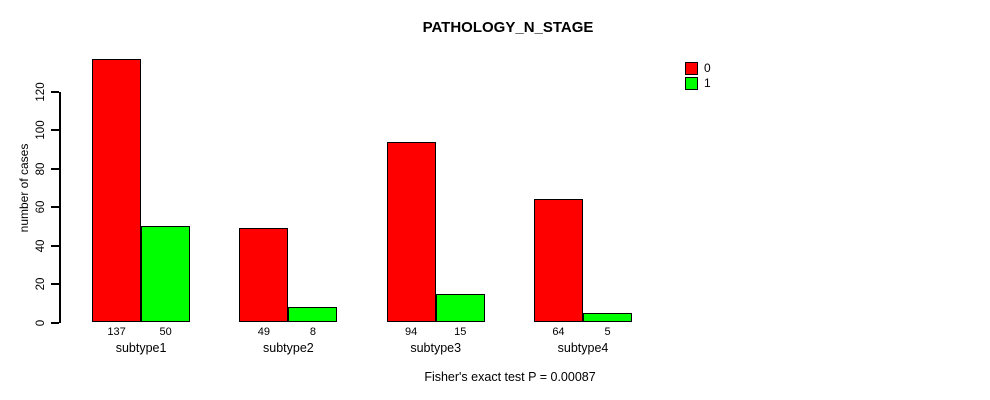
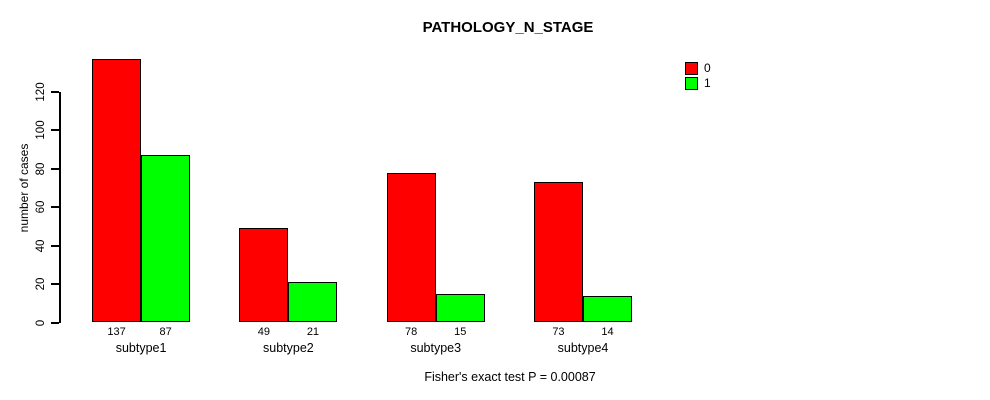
1/subtype1: 50 -> 87
1/subtype2: 8 -> 21
0/subtype3: 94 -> 78
0/subtype4: 64 -> 73
1/subtype4: 5 -> 14
